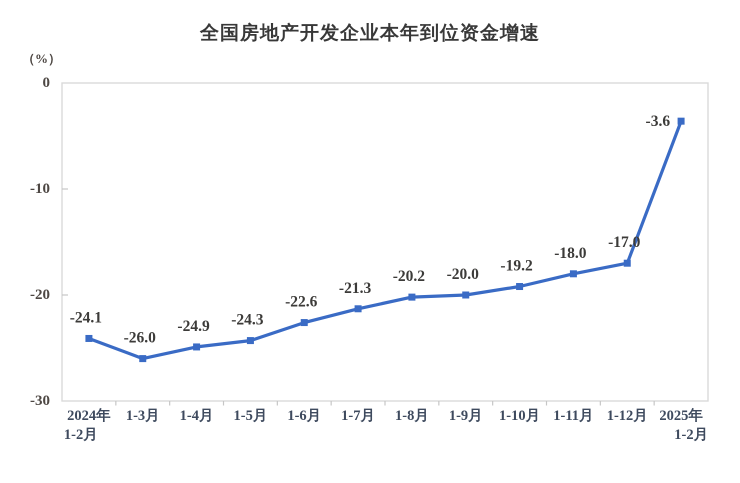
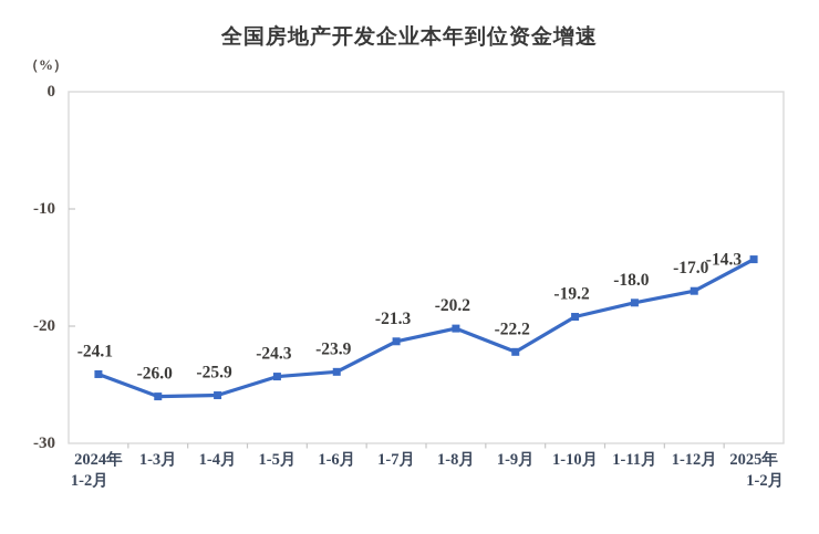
1-4月: -24.9 -> -25.9
1-6月: -22.6 -> -23.9
1-9月: -20.0 -> -22.2
2025年1-2月: -3.6 -> -14.3
